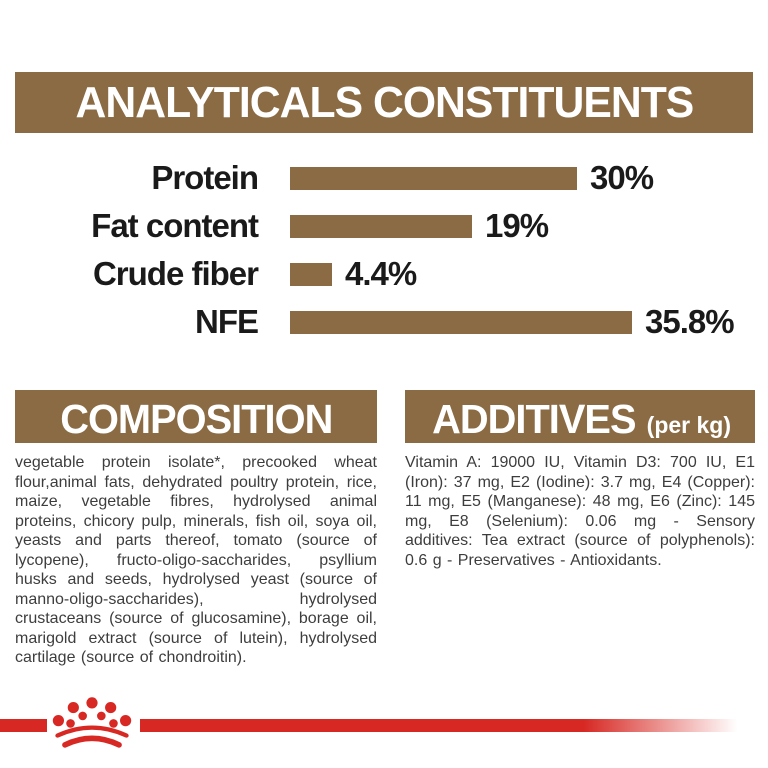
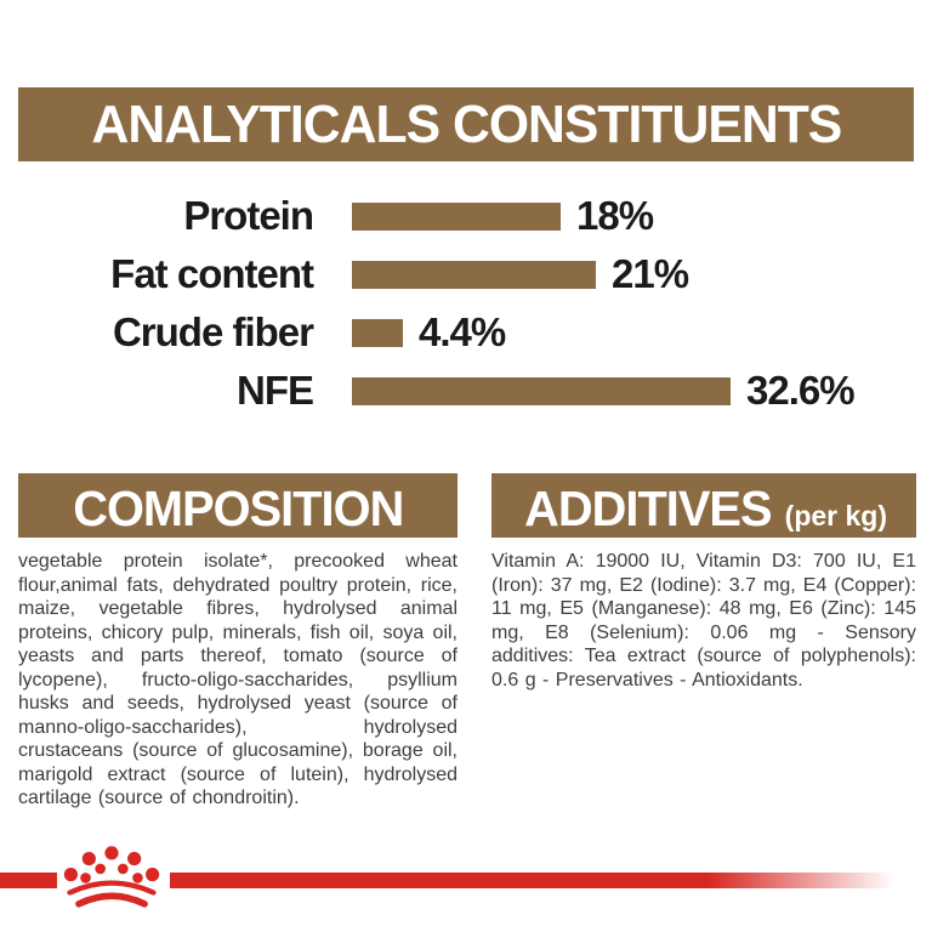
Protein: 30% -> 18%
Fat content: 19% -> 21%
NFE: 35.8% -> 32.6%
